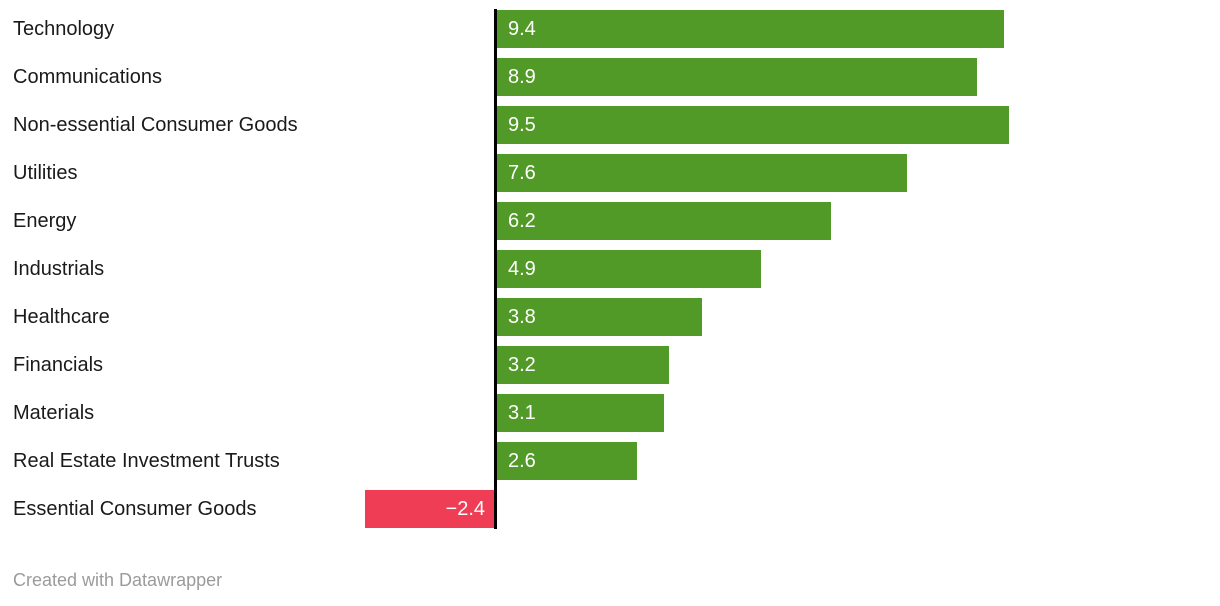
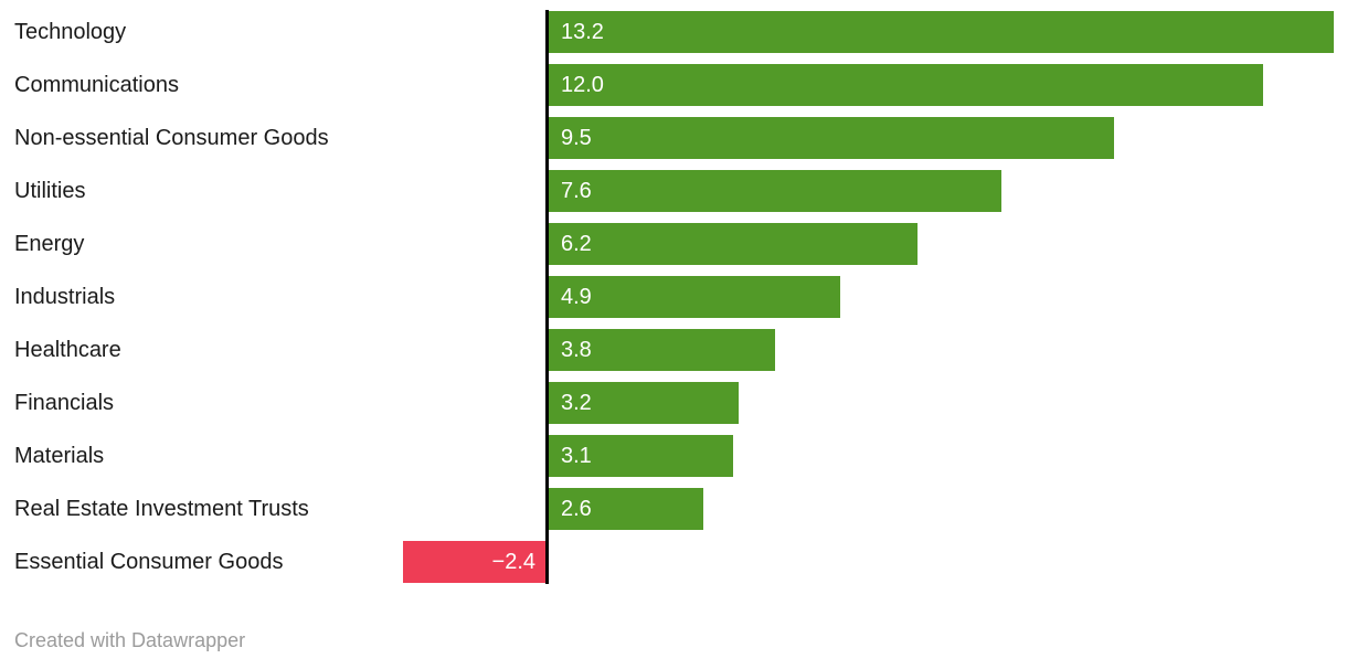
Technology: 9.4 -> 13.2
Communications: 8.9 -> 12.0
